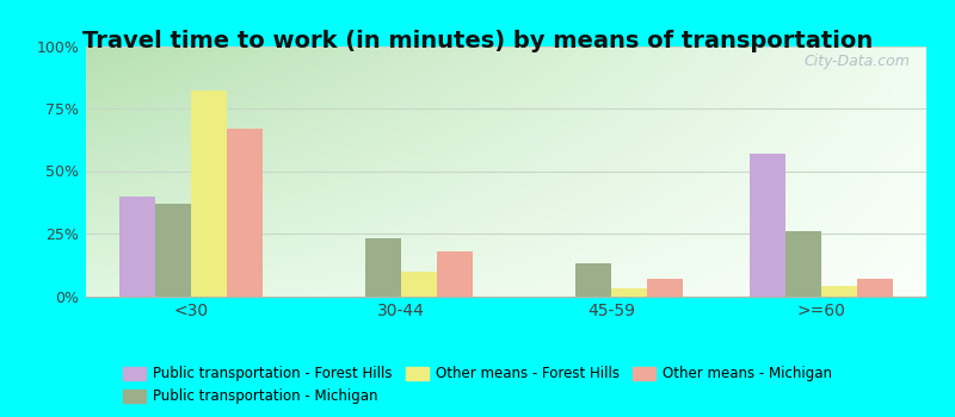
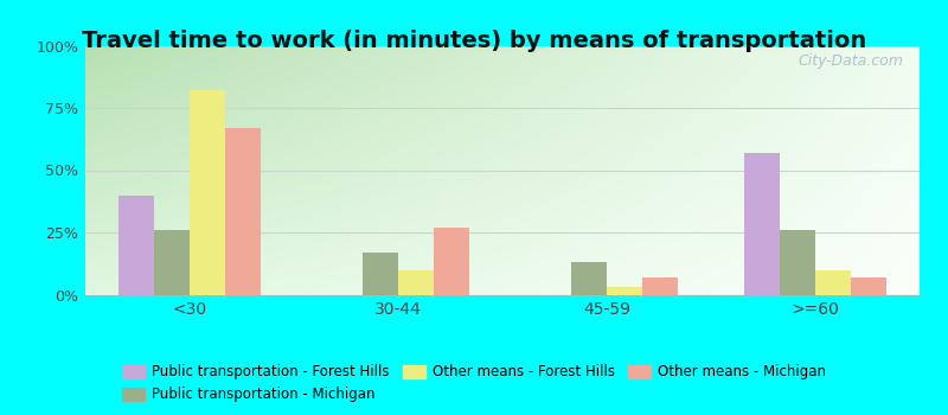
Public transportation - Michigan/<30: 37% -> 26%
Public transportation - Michigan/30-44: 23% -> 17%
Other means - Michigan/30-44: 18% -> 27%
Other means - Forest Hills/>=60: 4% -> 10%
